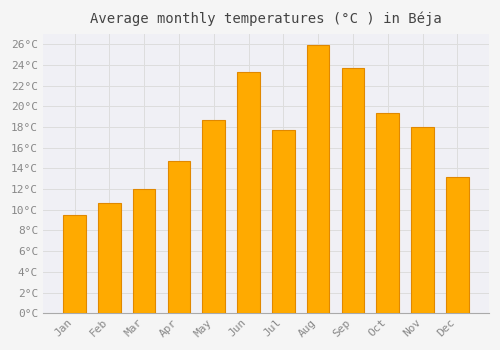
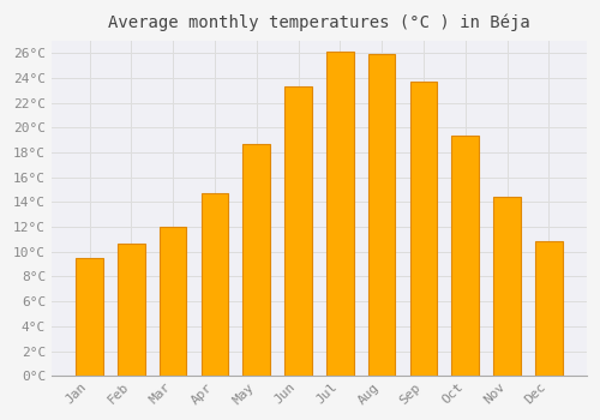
Jul: 17.7°C -> 26.1°C
Nov: 18.0°C -> 14.4°C
Dec: 13.2°C -> 10.8°C
